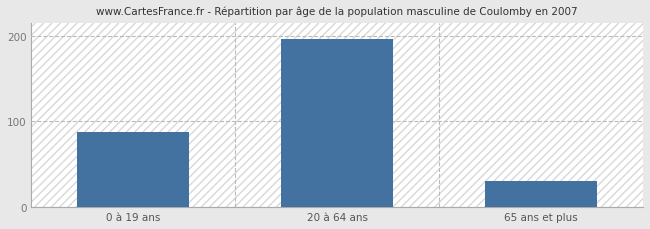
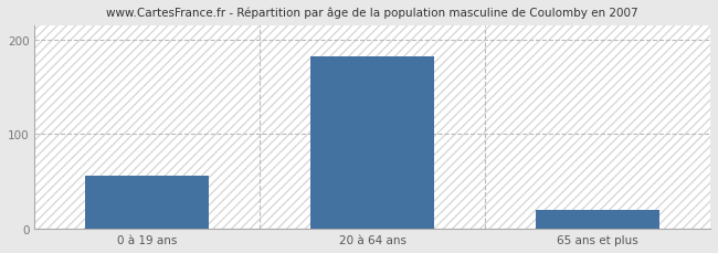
0 à 19 ans: 88 -> 56
20 à 64 ans: 196 -> 182
65 ans et plus: 30 -> 20
